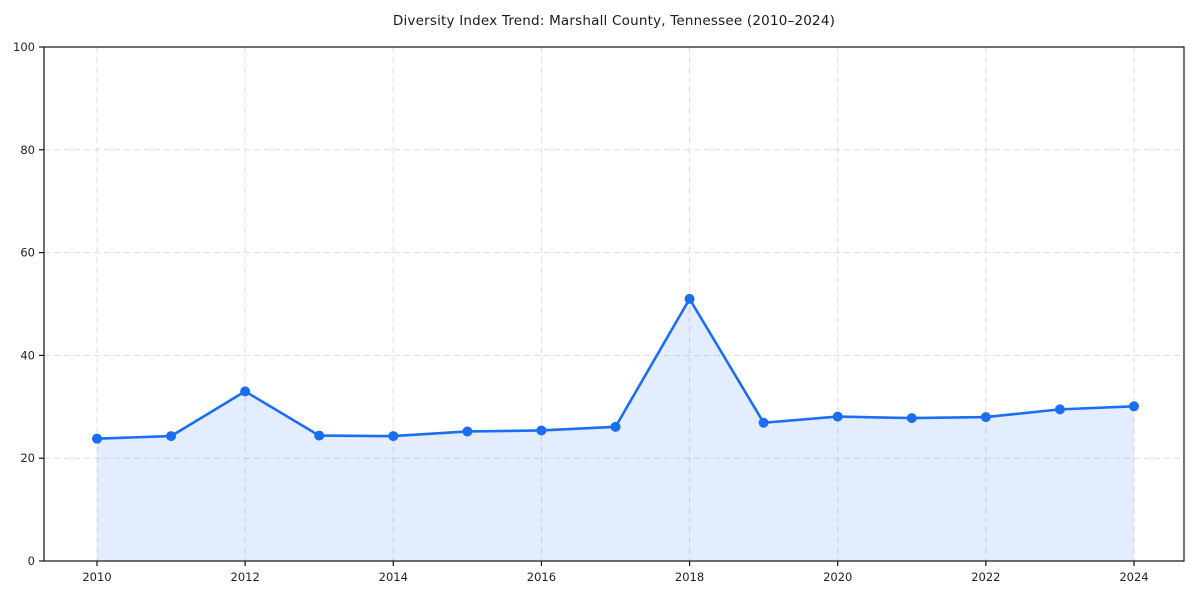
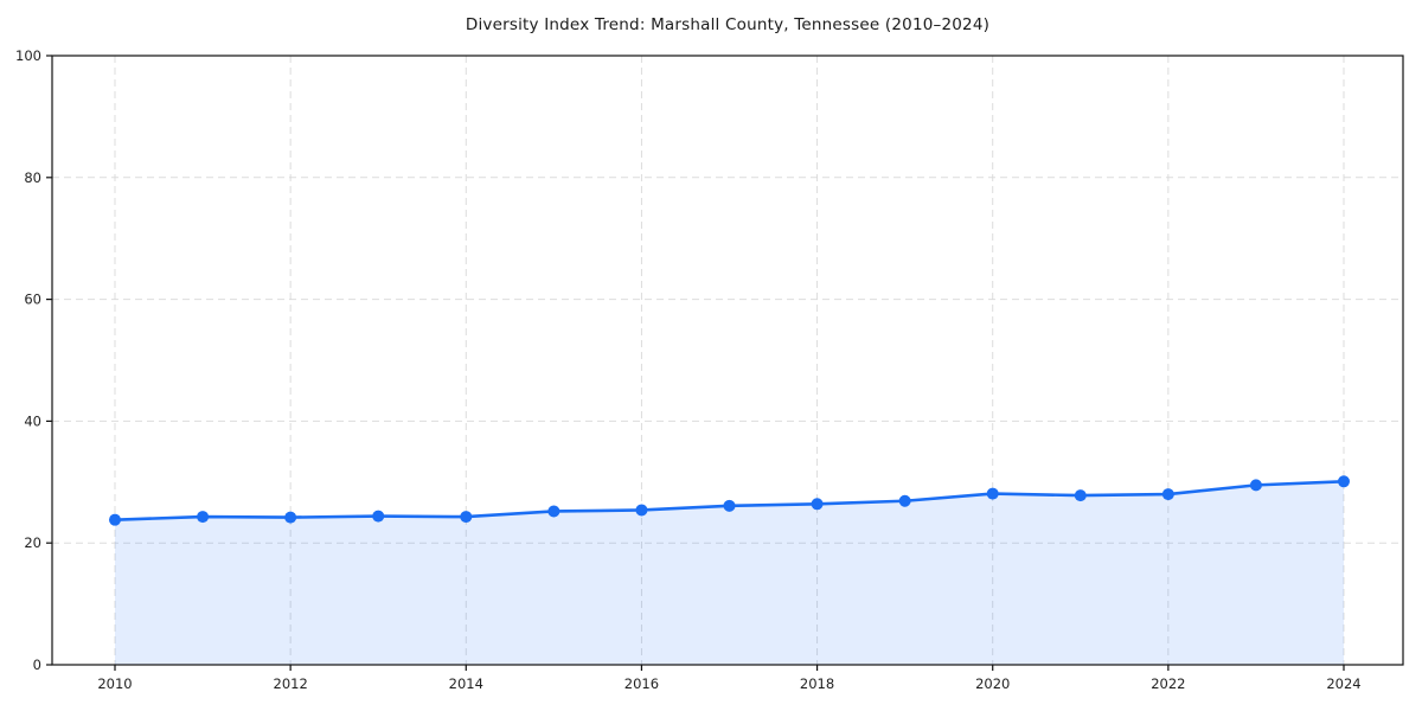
2012: 33 -> 24
2018: 51 -> 26
